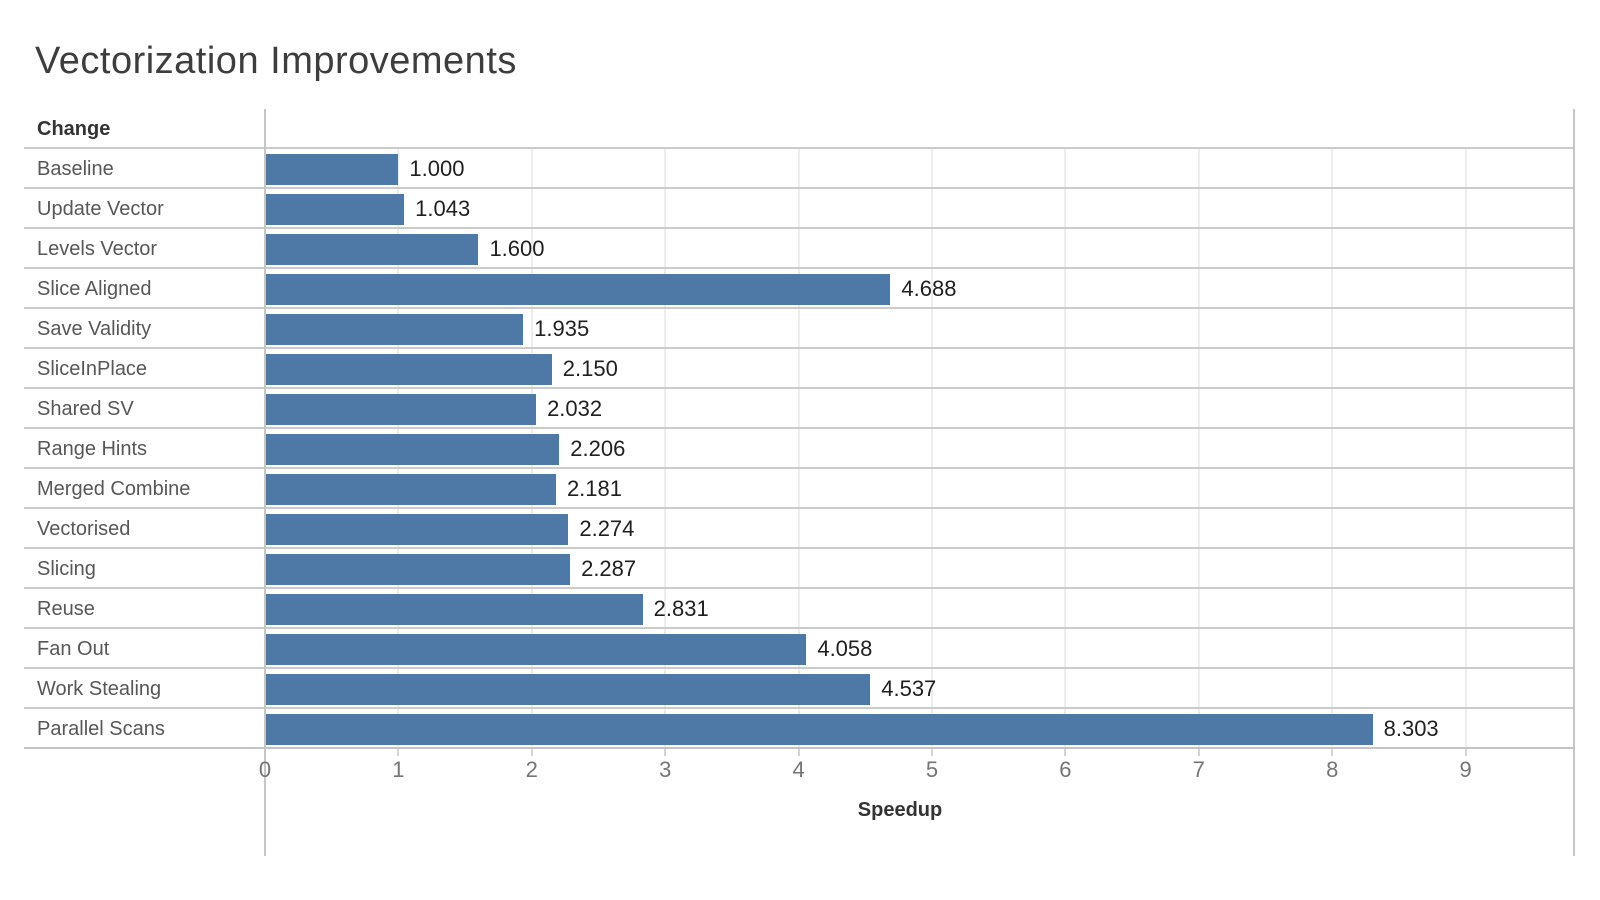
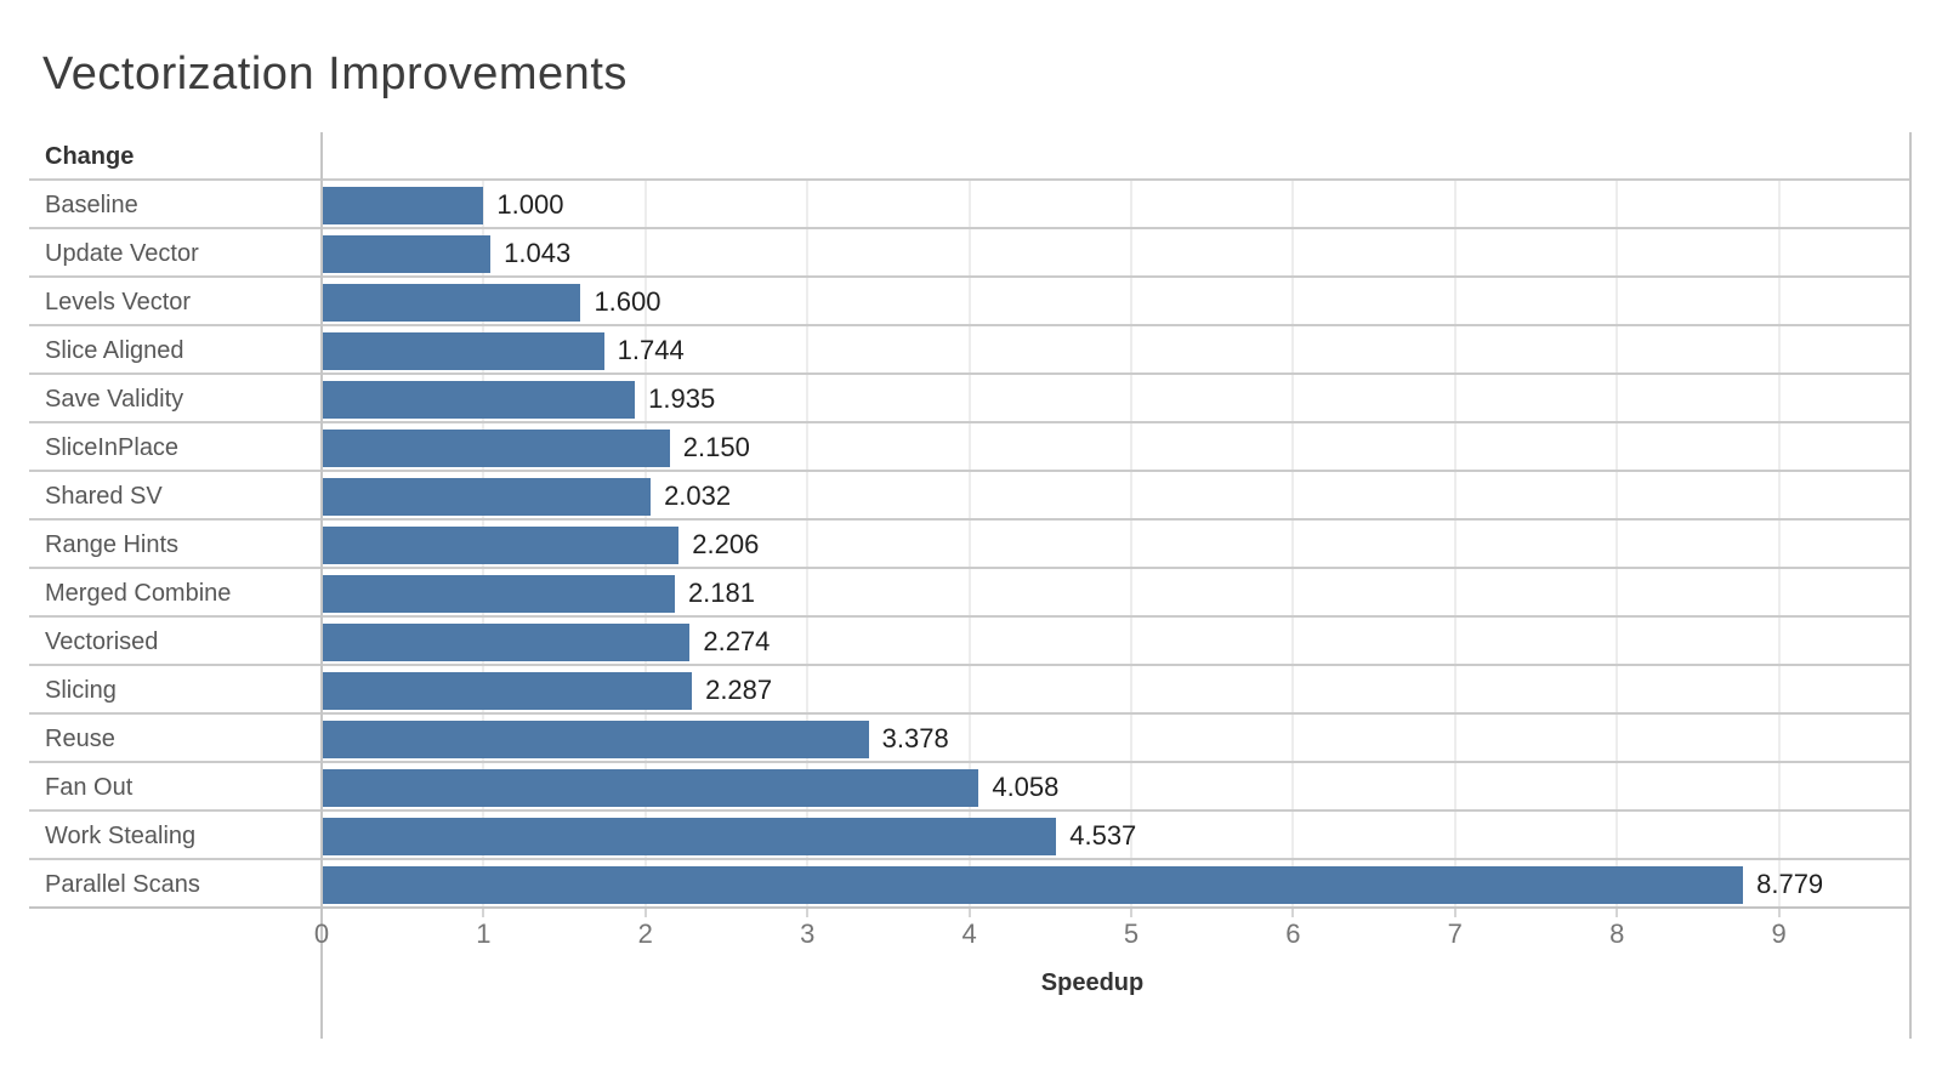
Slice Aligned: 4.688 -> 1.744
Reuse: 2.831 -> 3.378
Parallel Scans: 8.303 -> 8.779
